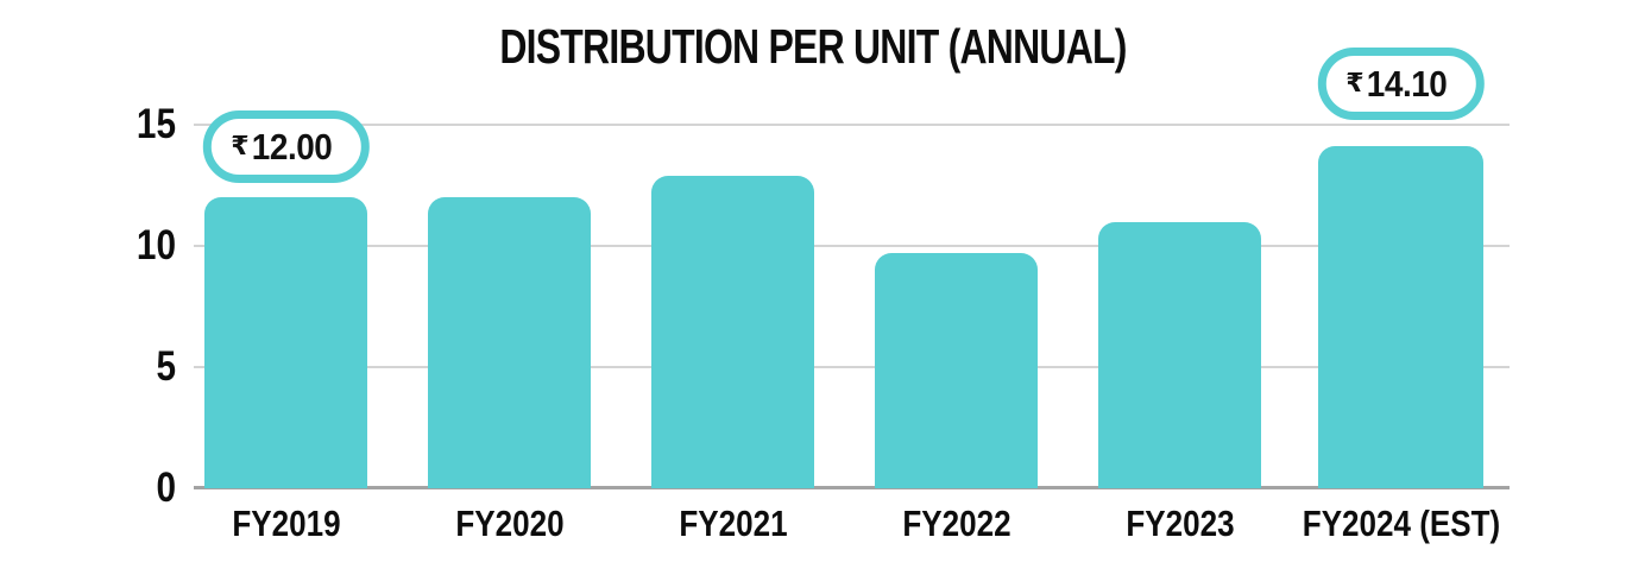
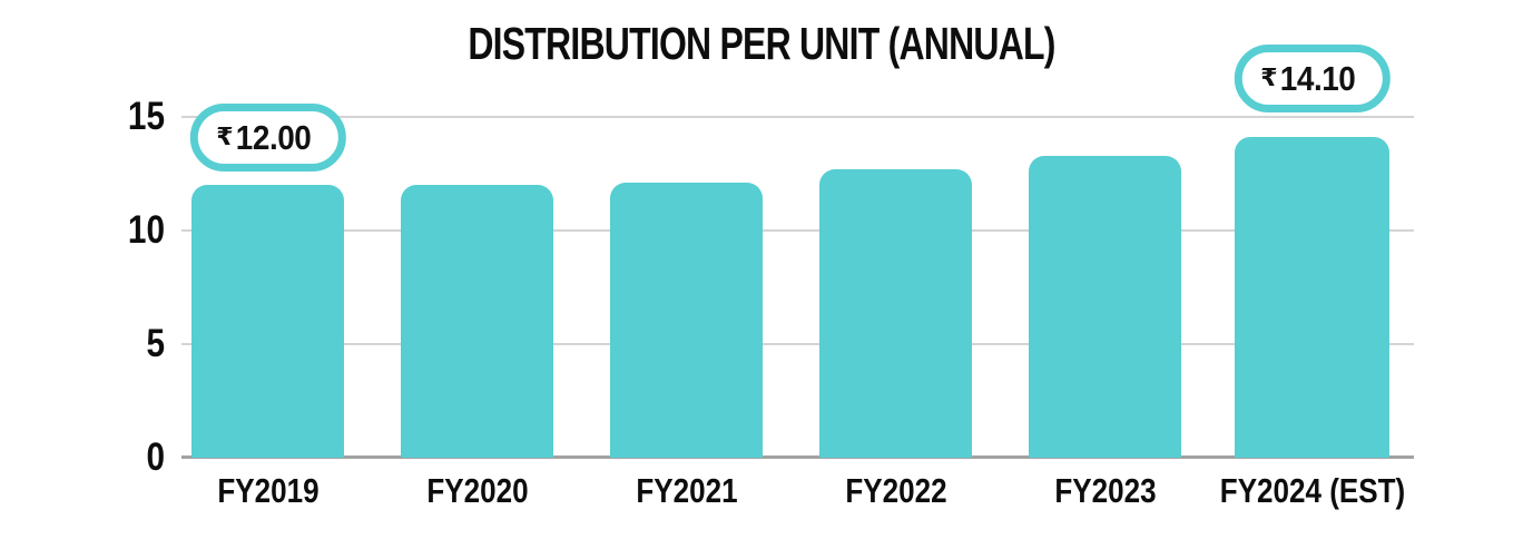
FY2021: 12.9 -> 12.1
FY2022: 9.7 -> 12.7
FY2023: 11.0 -> 13.3
